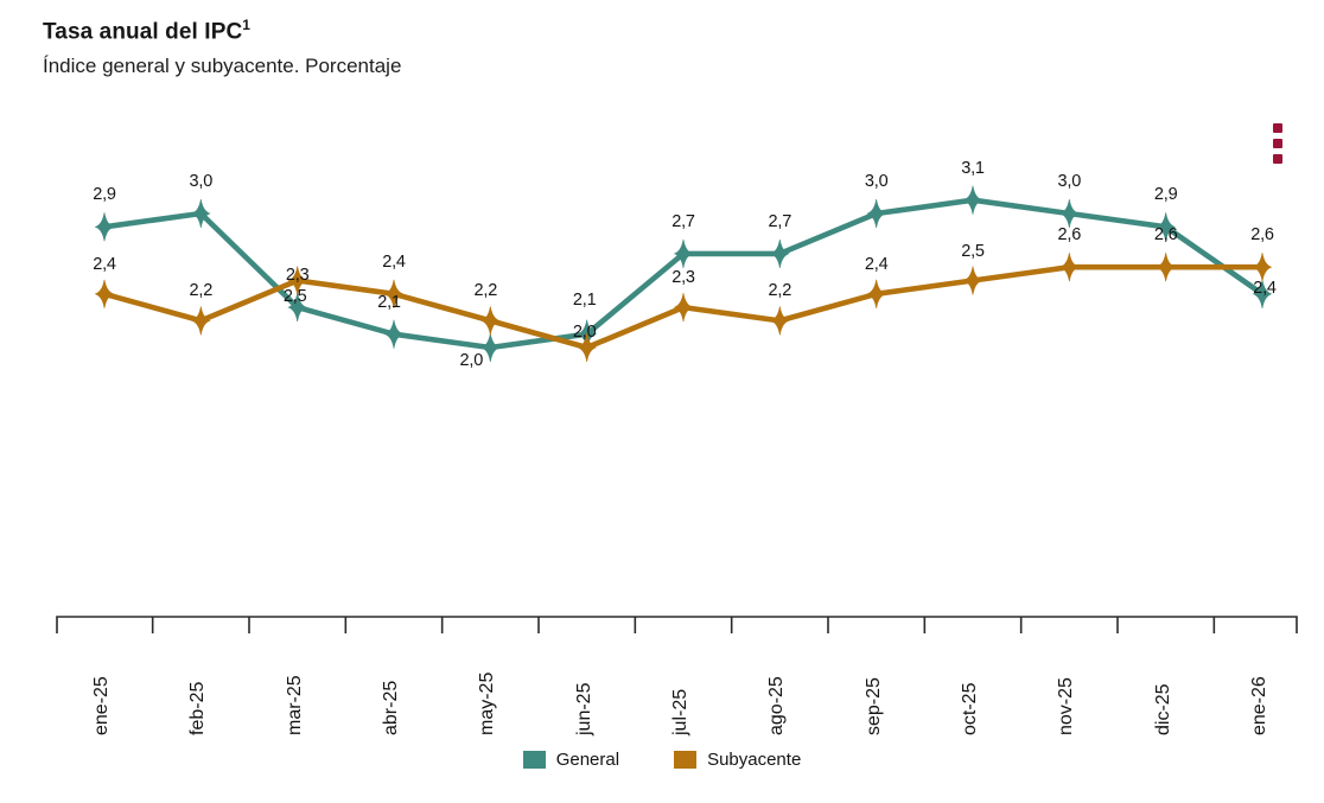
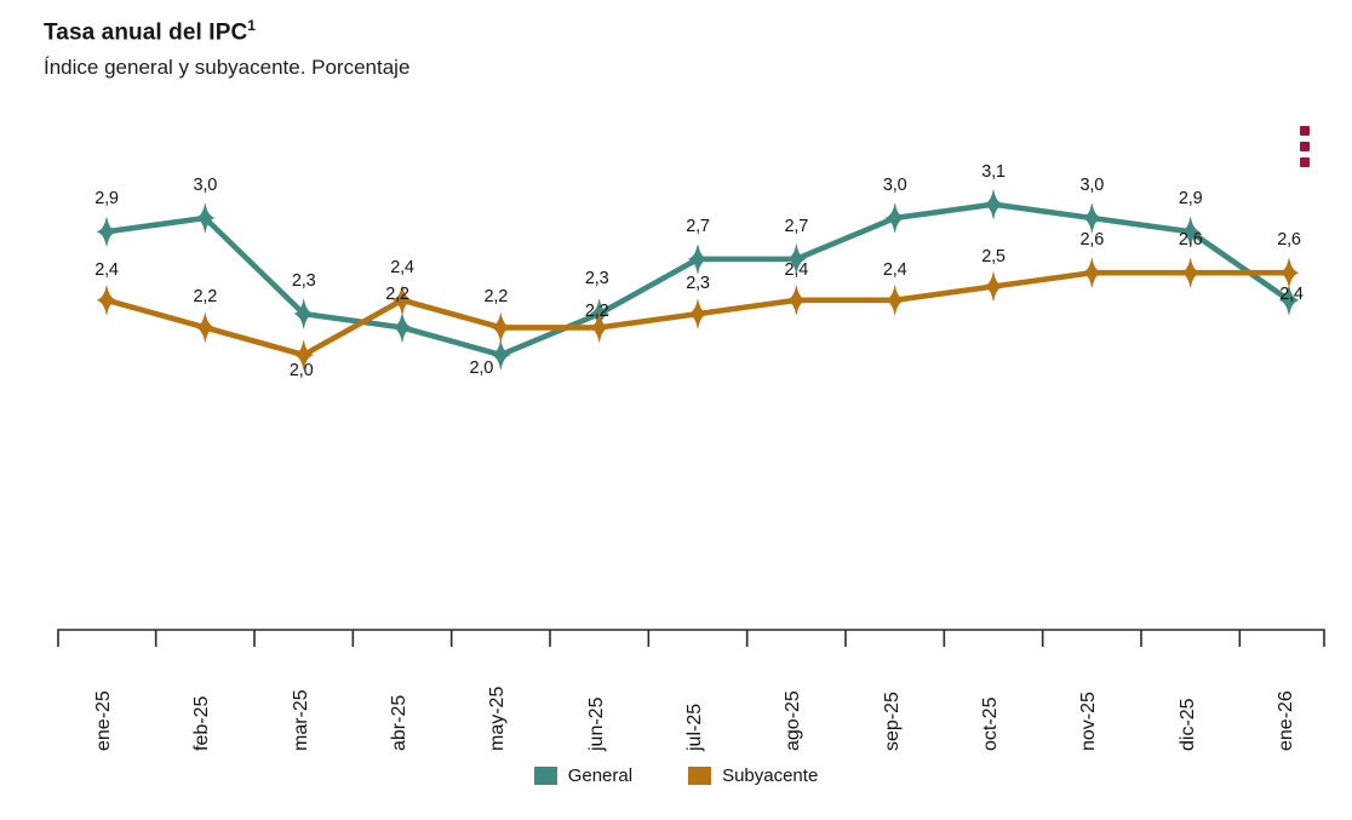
Subyacente/mar-25: 2,5 -> 2,0
General/abr-25: 2,1 -> 2,2
General/jun-25: 2,1 -> 2,3
Subyacente/jun-25: 2,0 -> 2,2
Subyacente/ago-25: 2,2 -> 2,4
